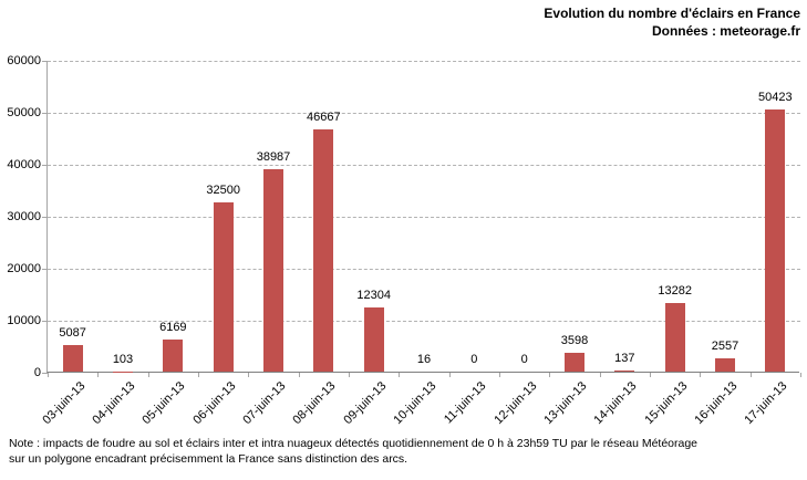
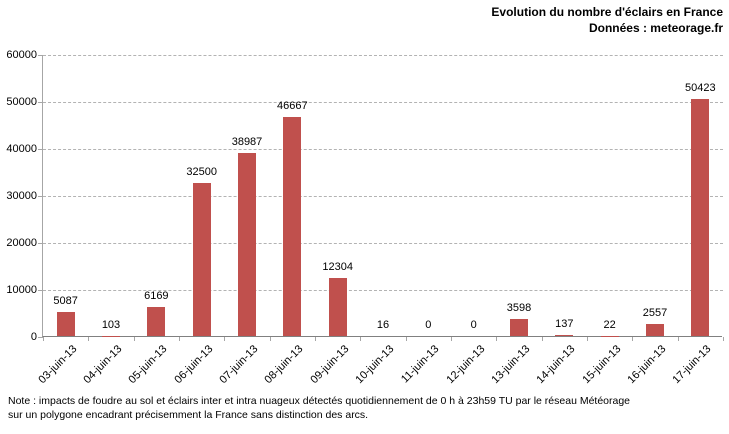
15-juin-13: 13282 -> 22
